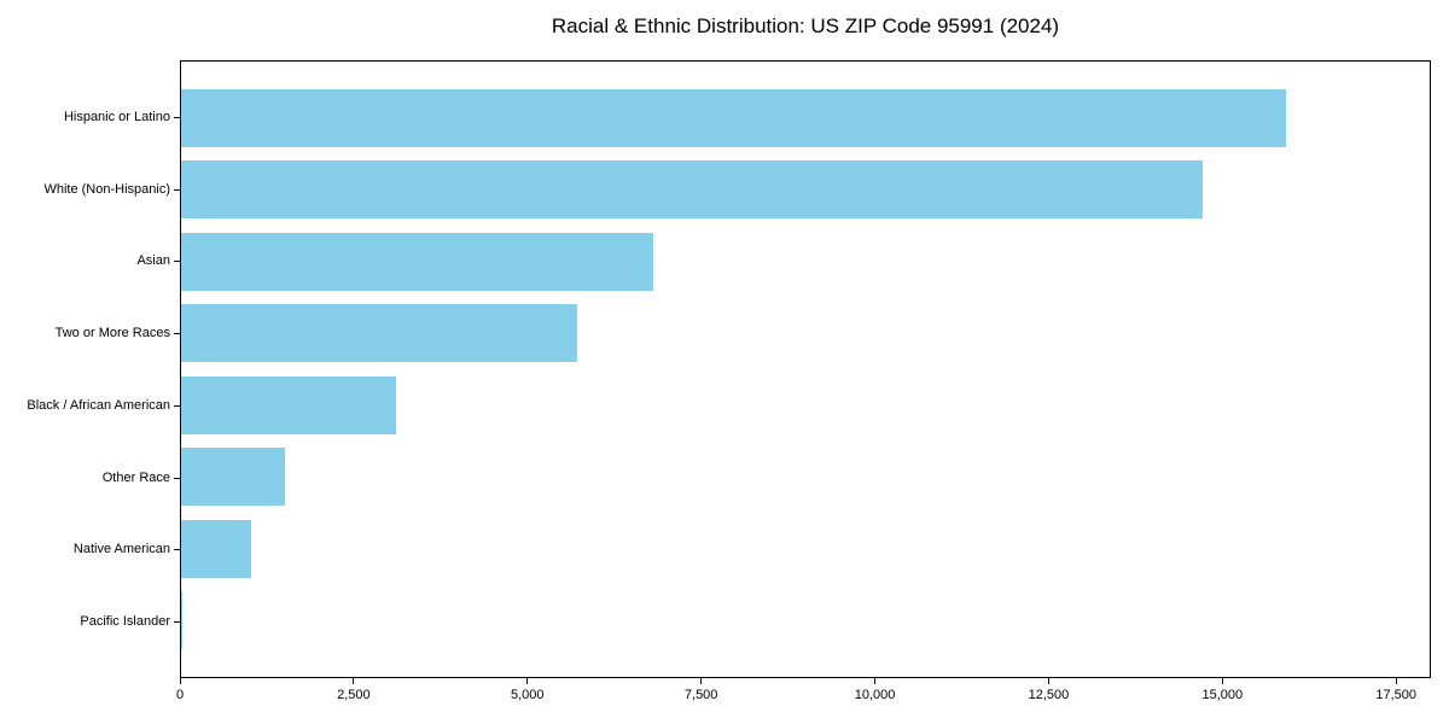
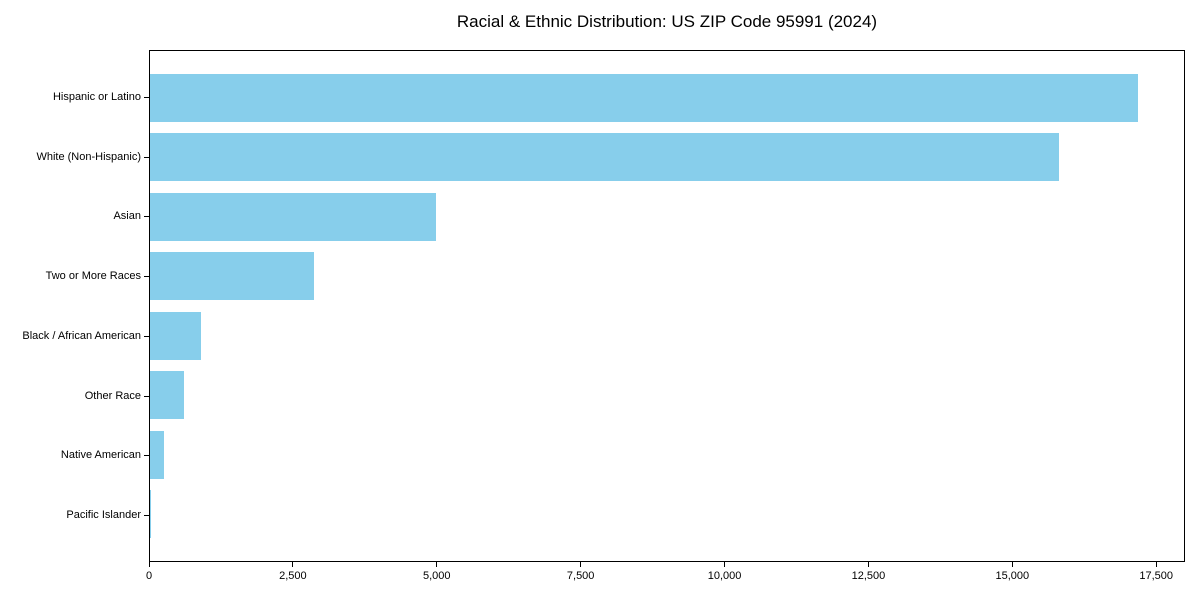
Hispanic or Latino: 15900 -> 17200
White (Non-Hispanic): 14700 -> 15800
Asian: 6800 -> 5000
Two or More Races: 5700 -> 2800
Black / African American: 3100 -> 900
Other Race: 1500 -> 600
Native American: 1000 -> 200
